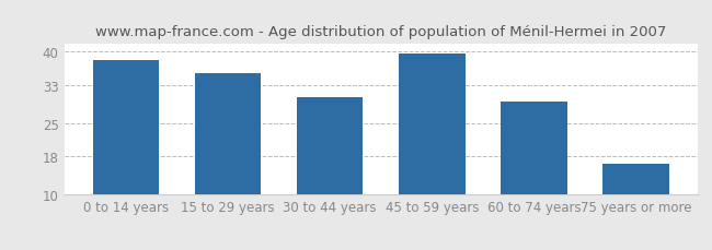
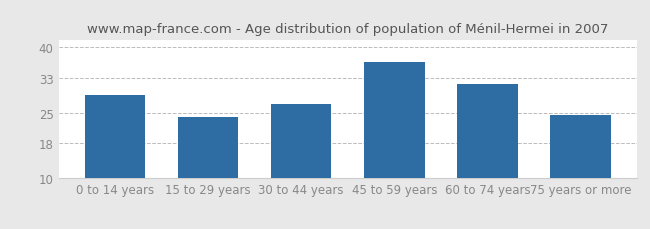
0 to 14 years: 38.2 -> 29.0
15 to 29 years: 35.5 -> 24.0
30 to 44 years: 30.5 -> 27.0
45 to 59 years: 39.5 -> 36.5
60 to 74 years: 29.5 -> 31.5
75 years or more: 16.5 -> 24.5
